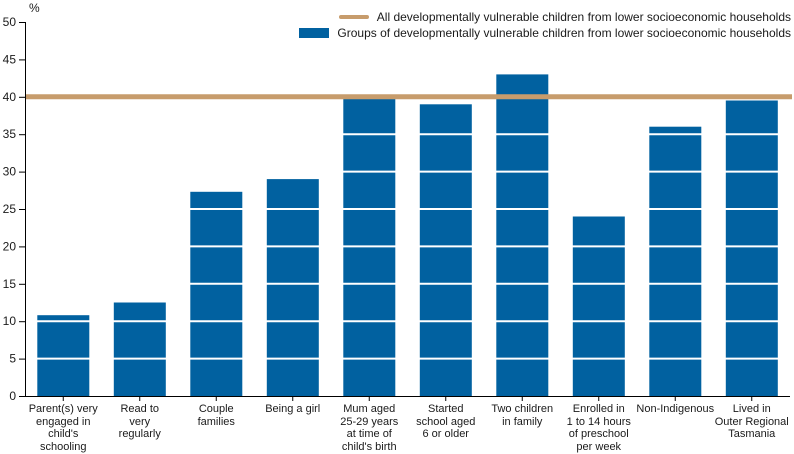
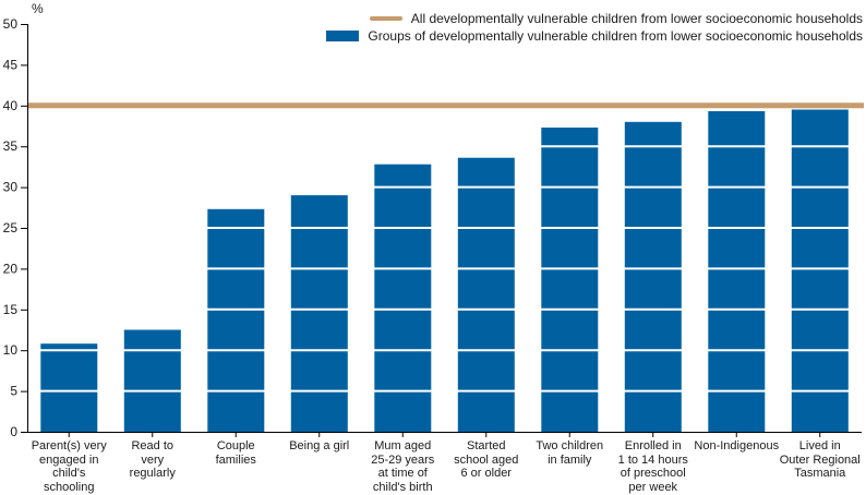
Mum aged 25-29 years at time of child's birth: 40 -> 33
Started school aged 6 or older: 39 -> 34
Two children in family: 43 -> 37
Enrolled in 1 to 14 hours of preschool per week: 24 -> 38
Non-Indigenous: 36 -> 39
